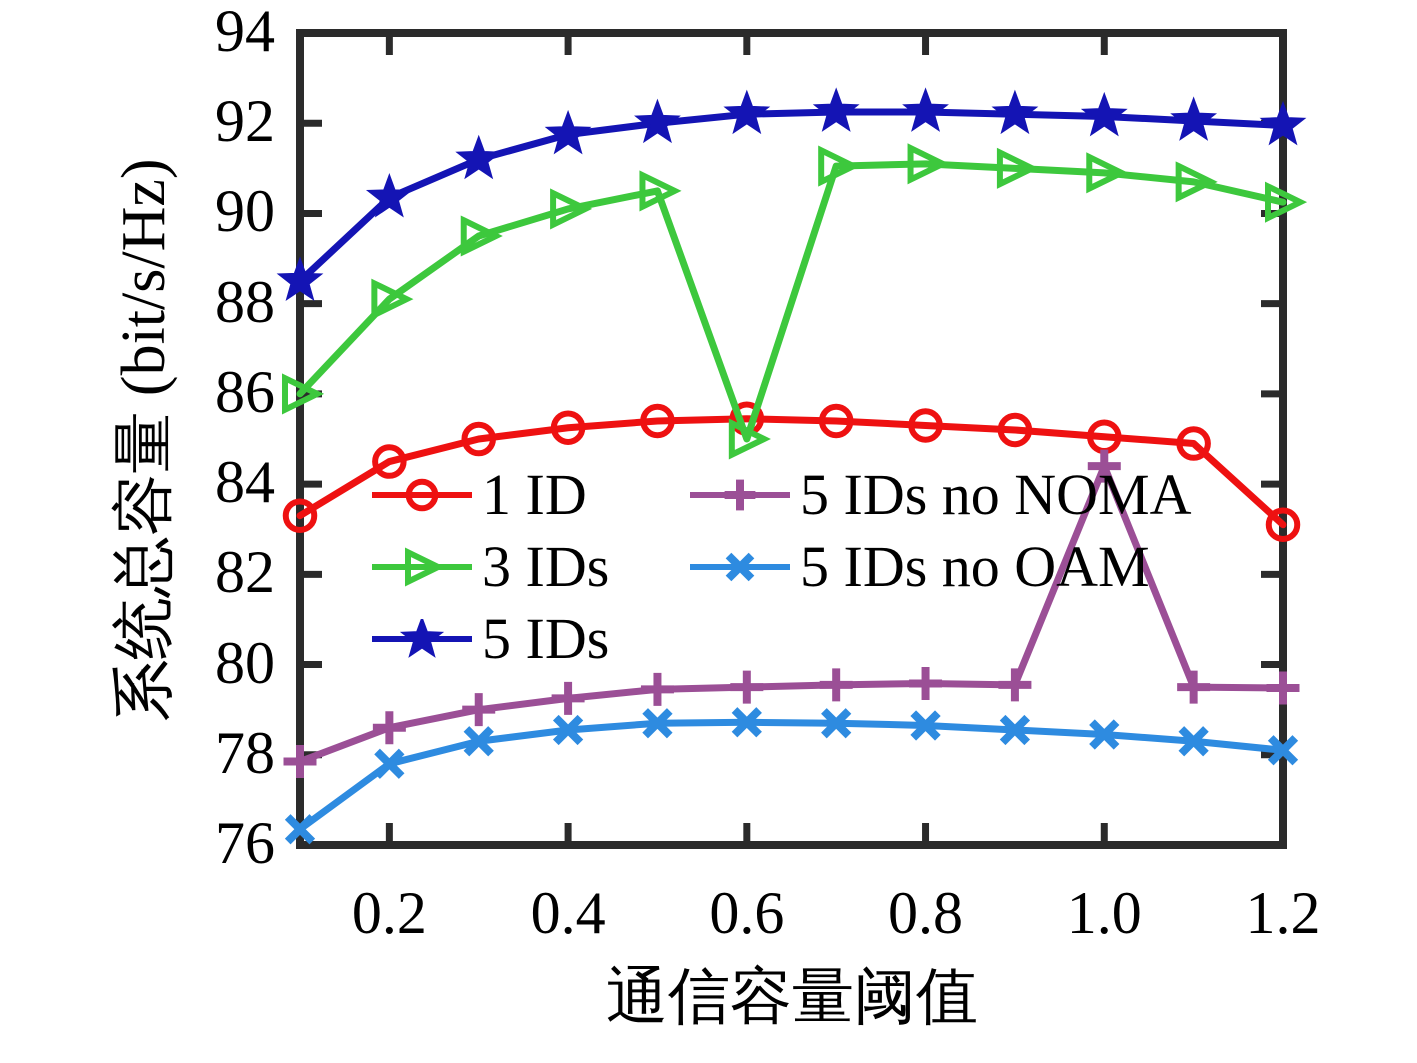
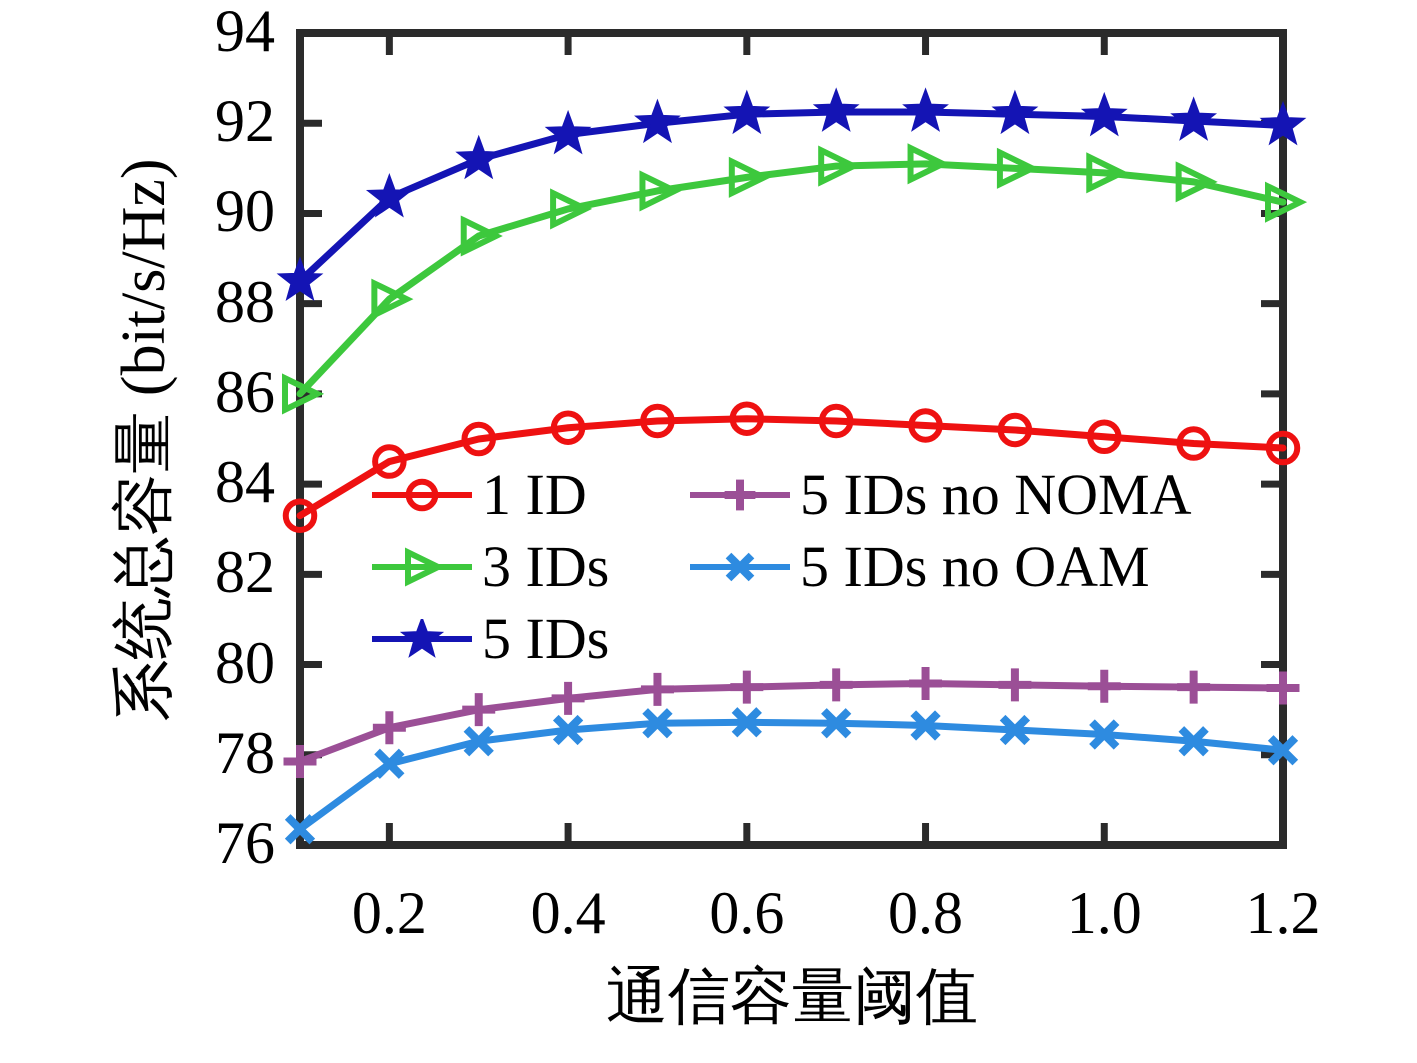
3 IDs/0.6: 85.0 -> 90.8
5 IDs no NOMA/1.0: 84.4 -> 79.5
1 ID/1.2: 83.1 -> 84.8
